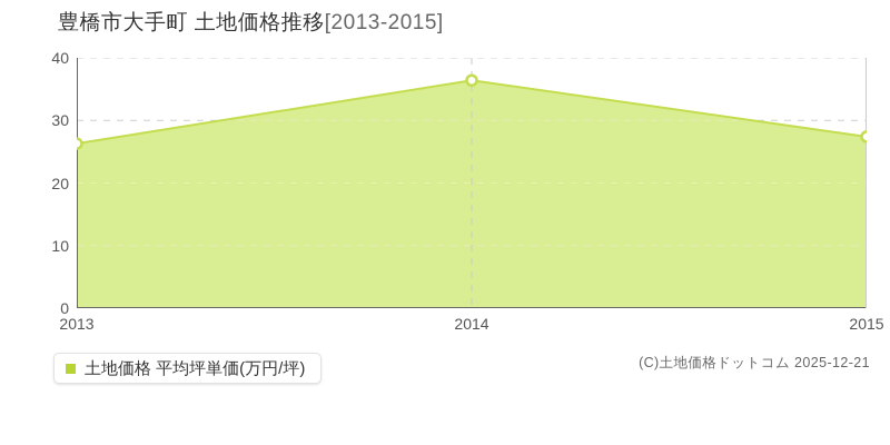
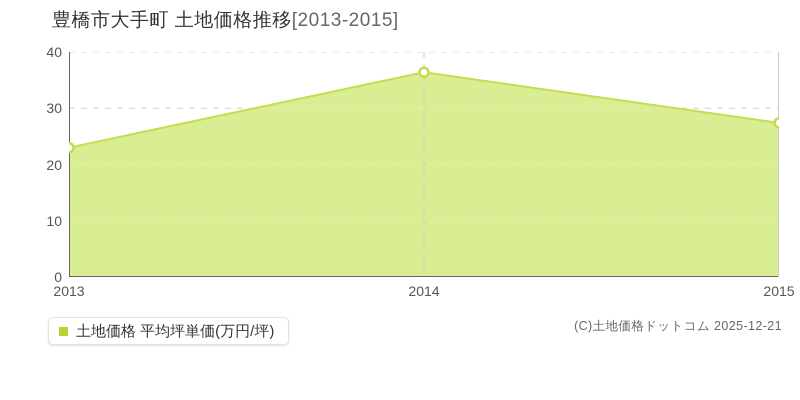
2013: 26 -> 23
